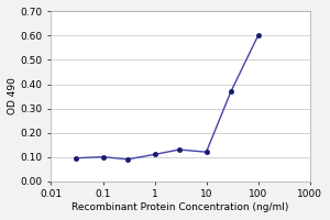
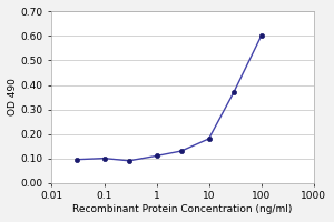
10: 0.120 -> 0.180
